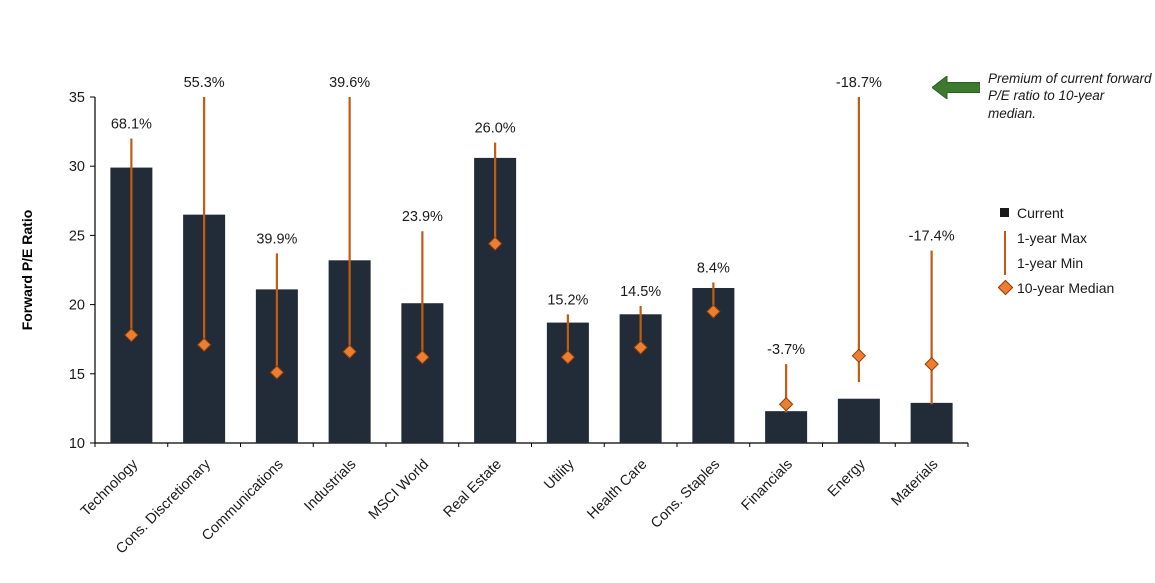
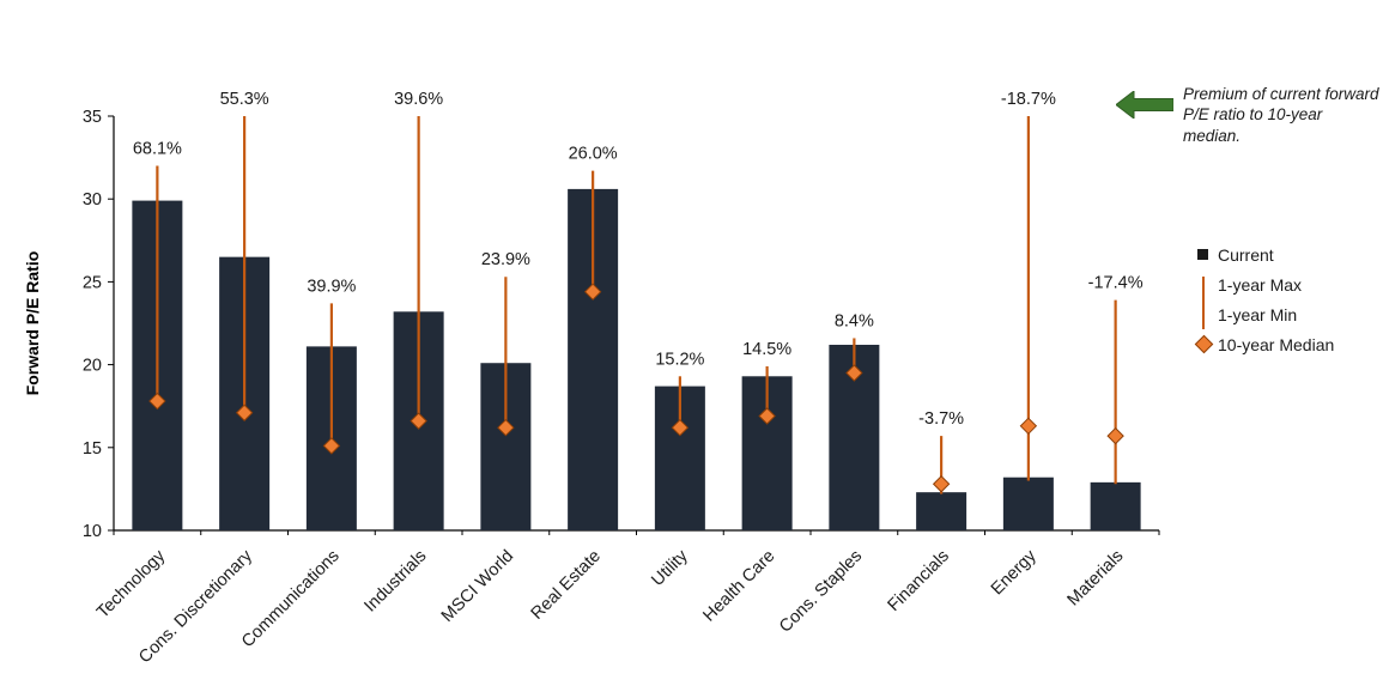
1-year Min/Energy: 14.4 -> 13.0
